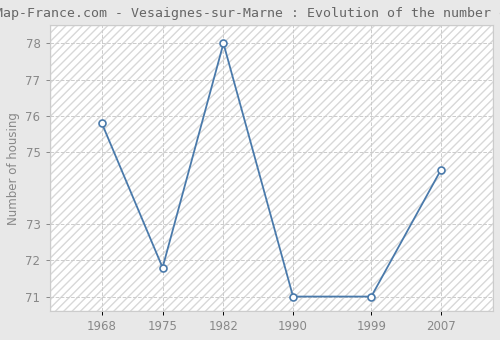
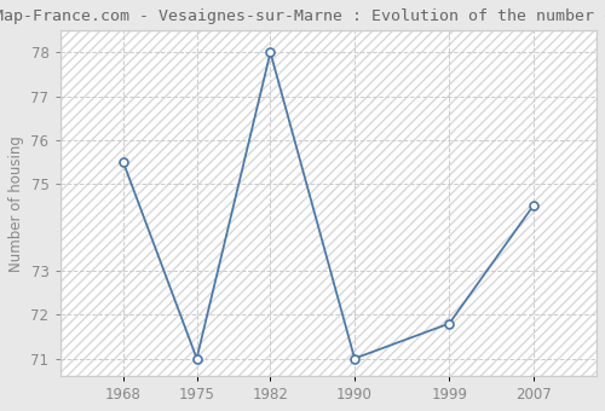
1968: 75.8 -> 75.5
1975: 71.8 -> 71.0
1999: 71.0 -> 71.8
